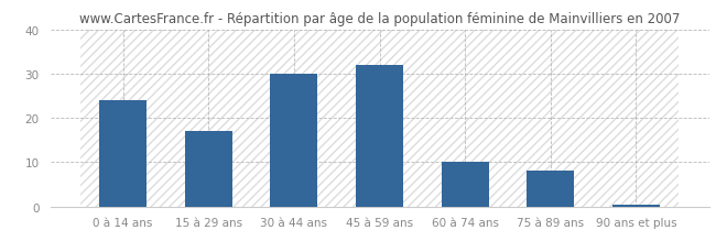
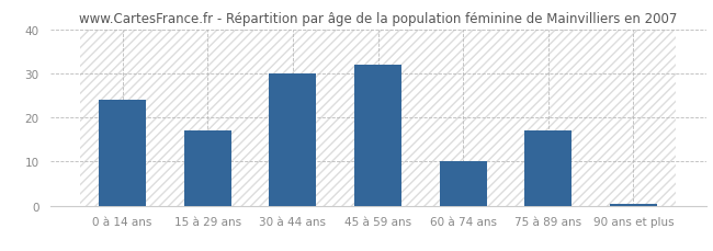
75 à 89 ans: 8.0 -> 17.0
